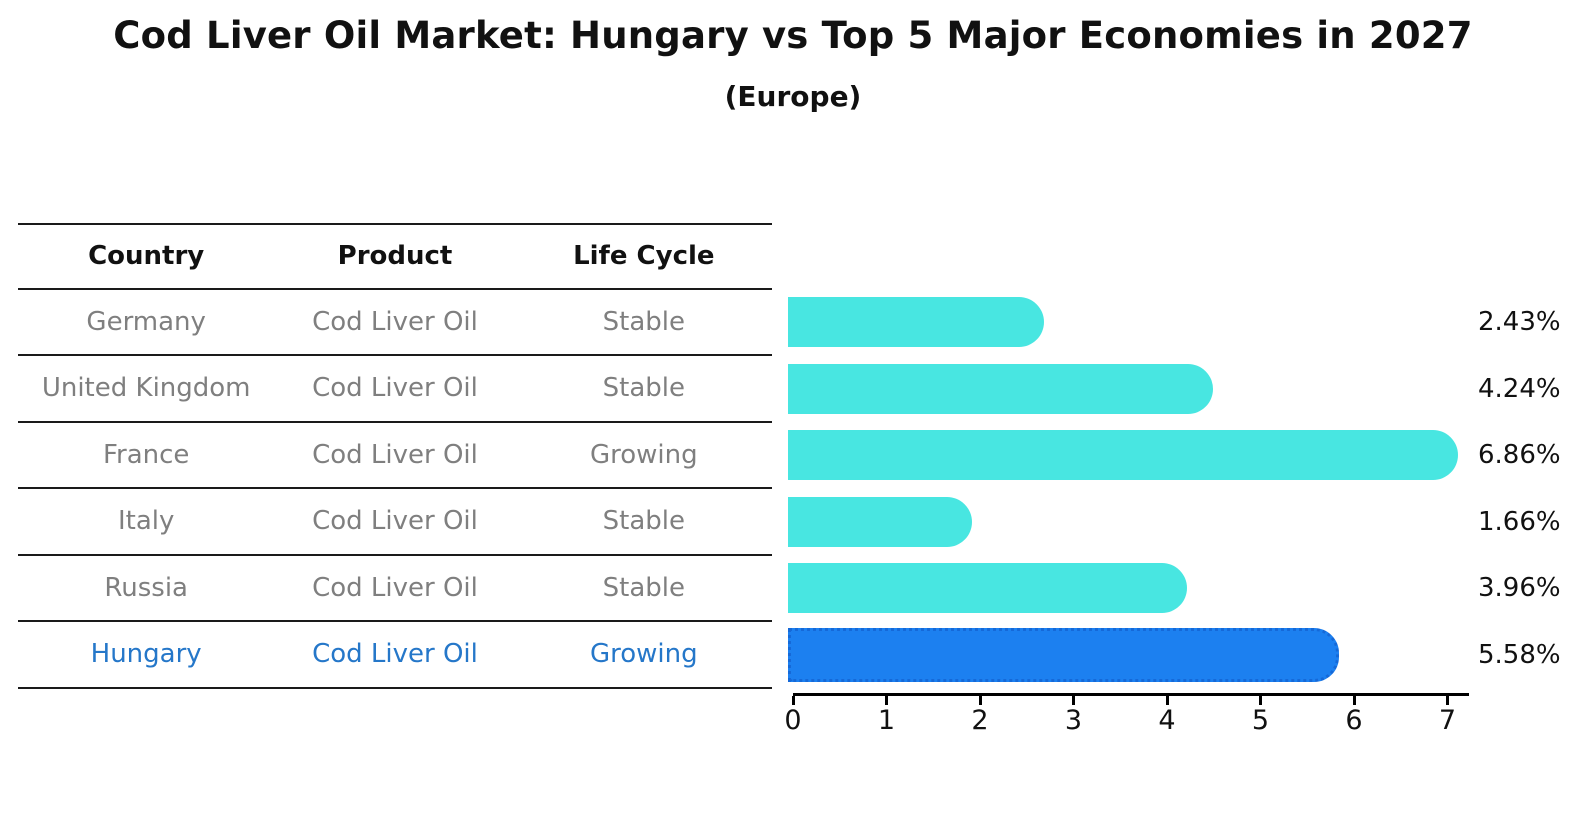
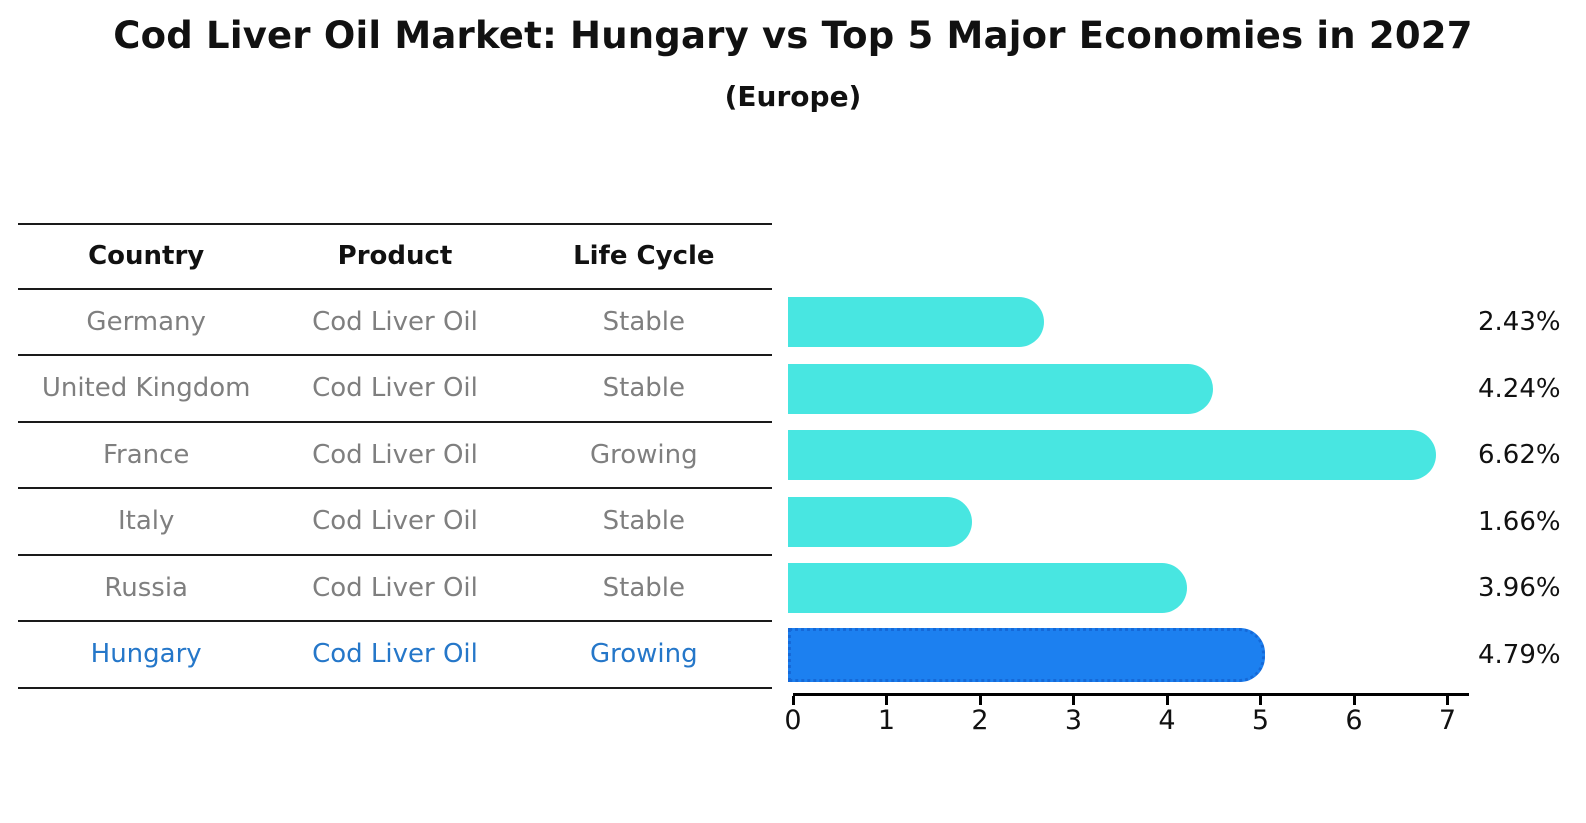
France: 6.86% -> 6.62%
Hungary: 5.58% -> 4.79%
